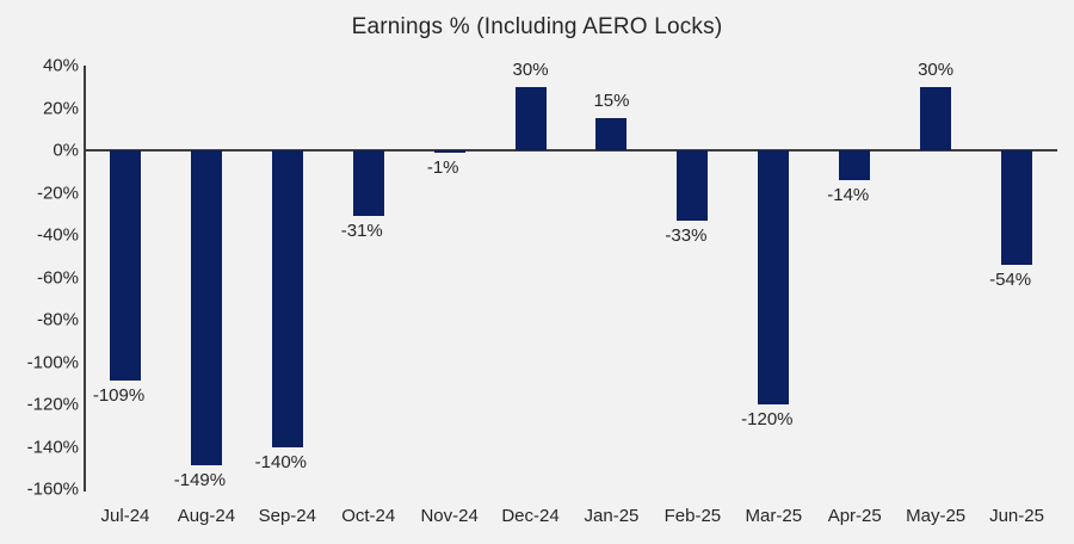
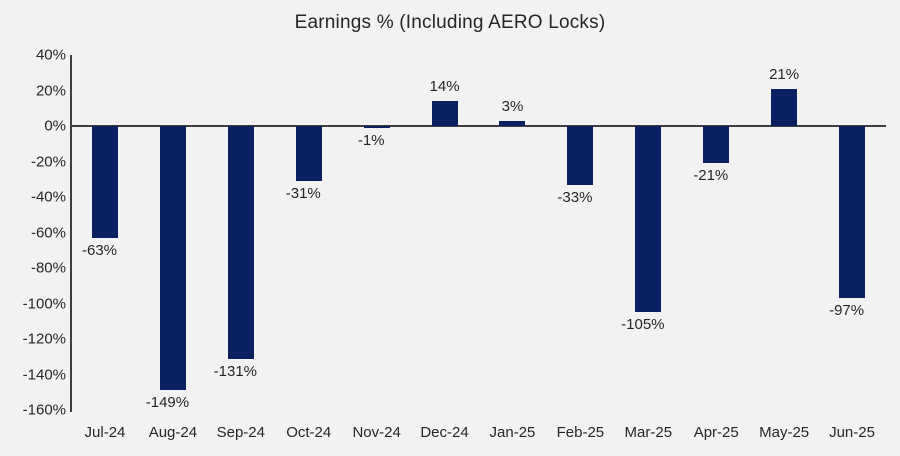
Jul-24: -109% -> -63%
Sep-24: -140% -> -131%
Dec-24: 30% -> 14%
Jan-25: 15% -> 3%
Mar-25: -120% -> -105%
Apr-25: -14% -> -21%
May-25: 30% -> 21%
Jun-25: -54% -> -97%
